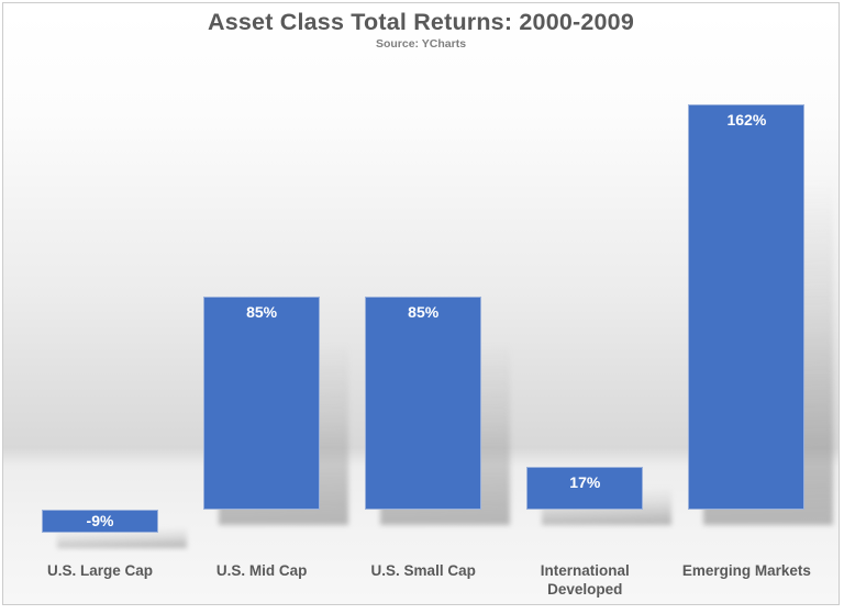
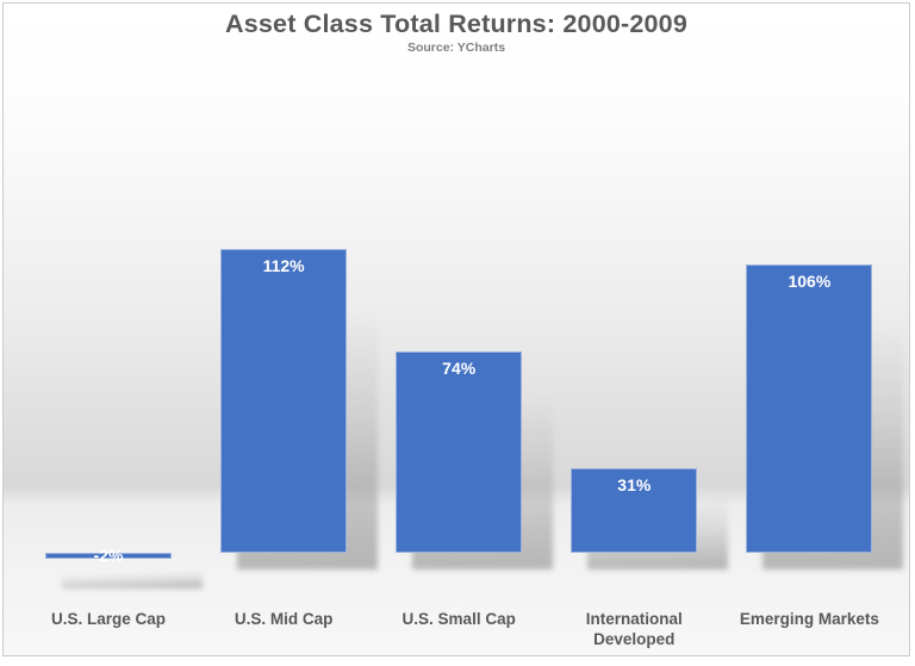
U.S. Large Cap: -9% -> -2%
U.S. Mid Cap: 85% -> 112%
U.S. Small Cap: 85% -> 74%
International Developed: 17% -> 31%
Emerging Markets: 162% -> 106%
